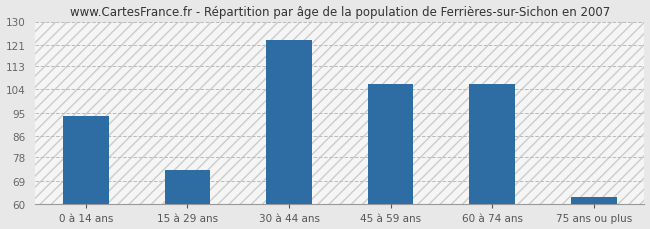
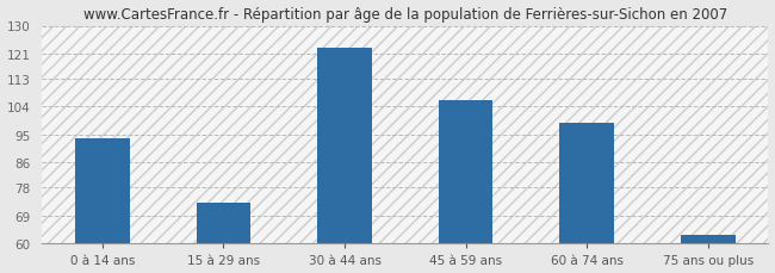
60 à 74 ans: 106 -> 99
